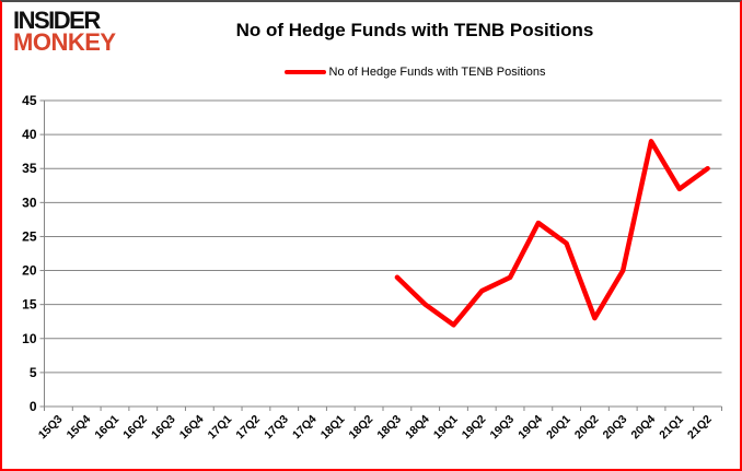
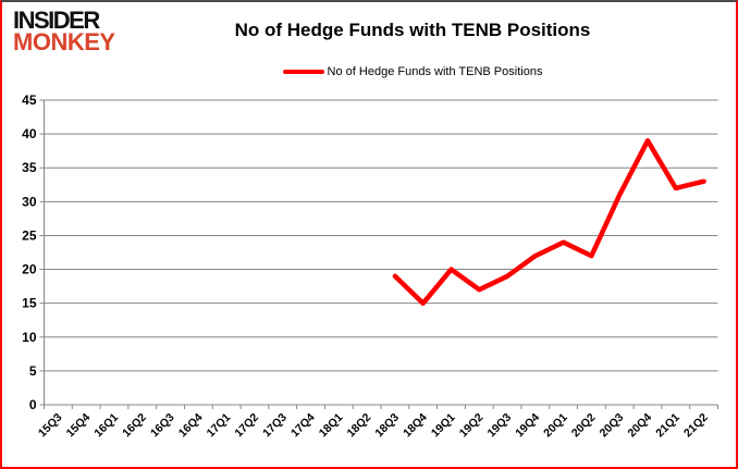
19Q1: 12 -> 20
19Q4: 27 -> 22
20Q2: 13 -> 22
20Q3: 20 -> 31
21Q2: 35 -> 33
